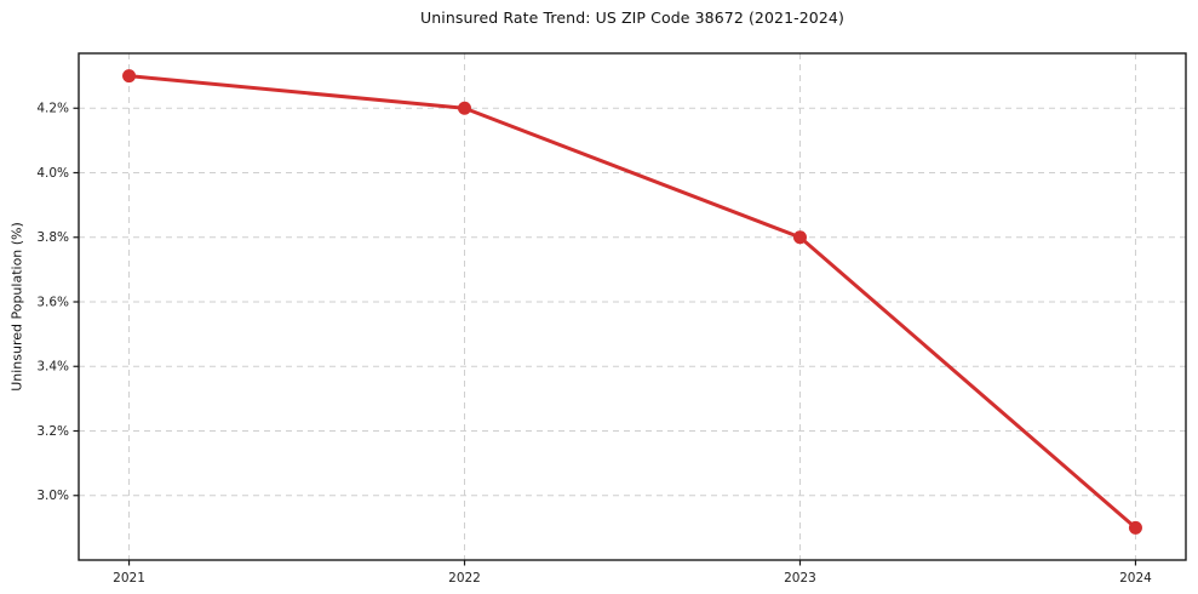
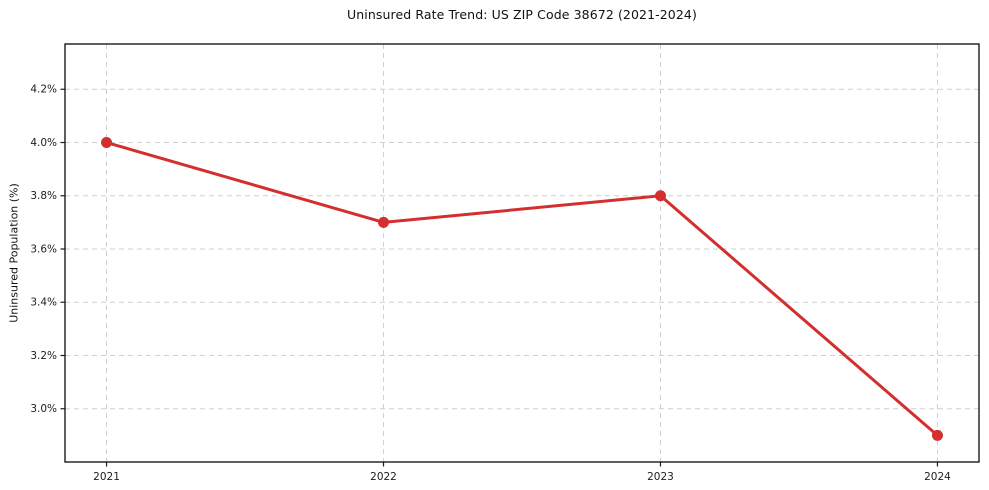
2021: 4.3% -> 4.0%
2022: 4.2% -> 3.7%
